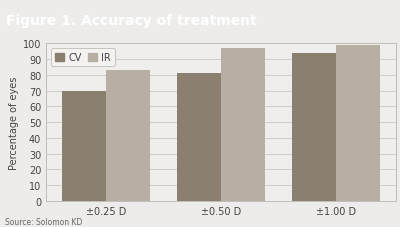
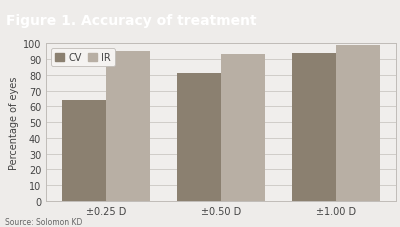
CV/±0.25 D: 70 -> 64
IR/±0.25 D: 83 -> 95
IR/±0.50 D: 97 -> 93
